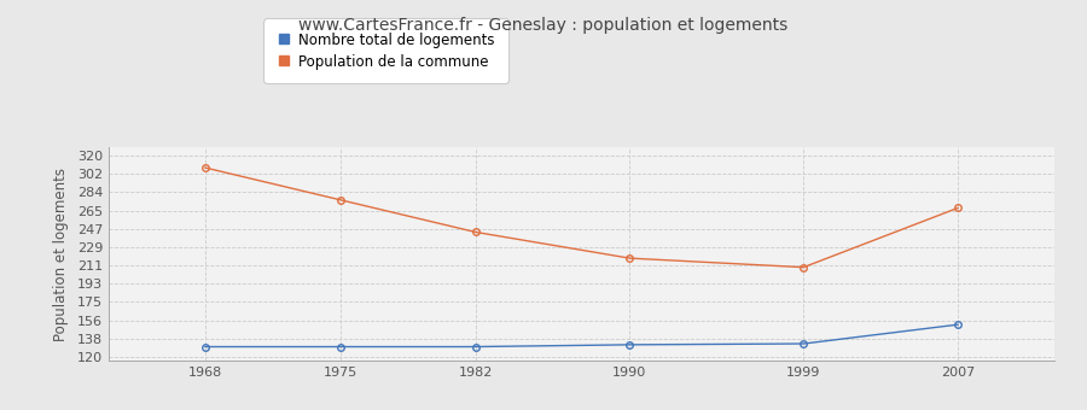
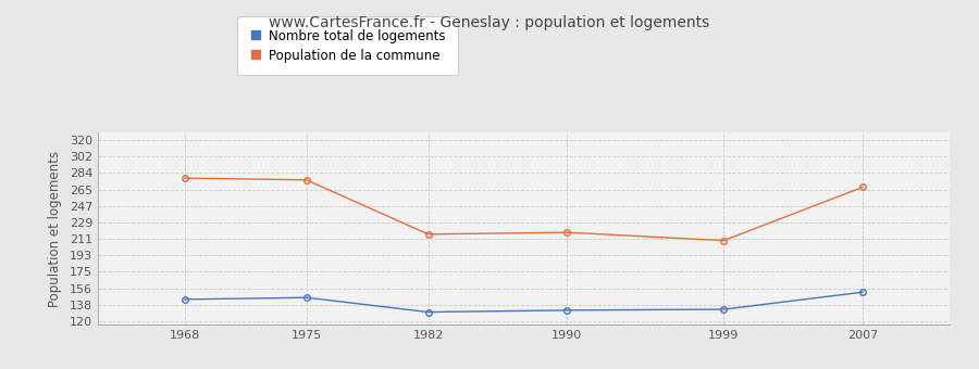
Nombre total de logements/1968: 130 -> 144
Population de la commune/1968: 308 -> 278
Nombre total de logements/1975: 130 -> 146
Population de la commune/1982: 244 -> 216
